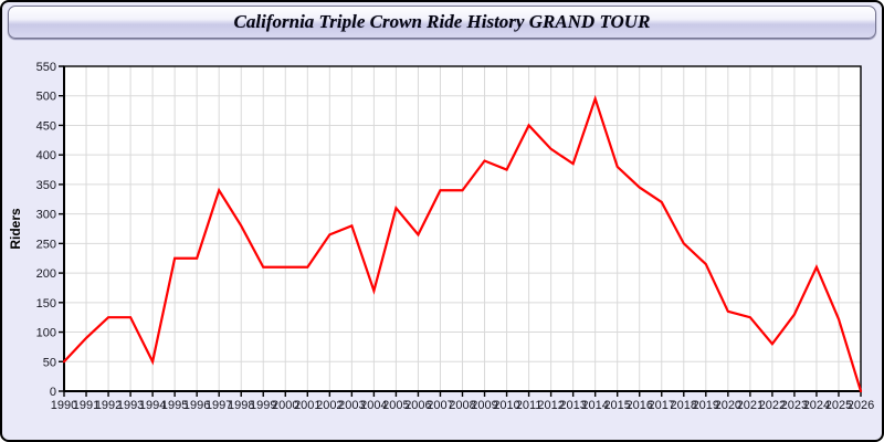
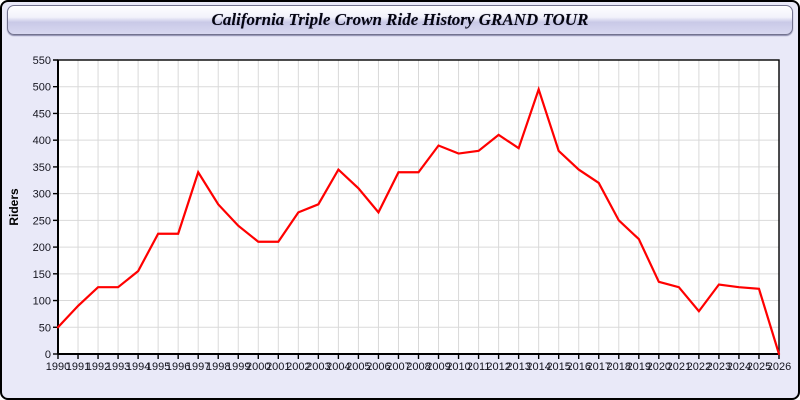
1994: 50 -> 160
1999: 210 -> 240
2004: 170 -> 340
2011: 450 -> 380
2024: 210 -> 120
